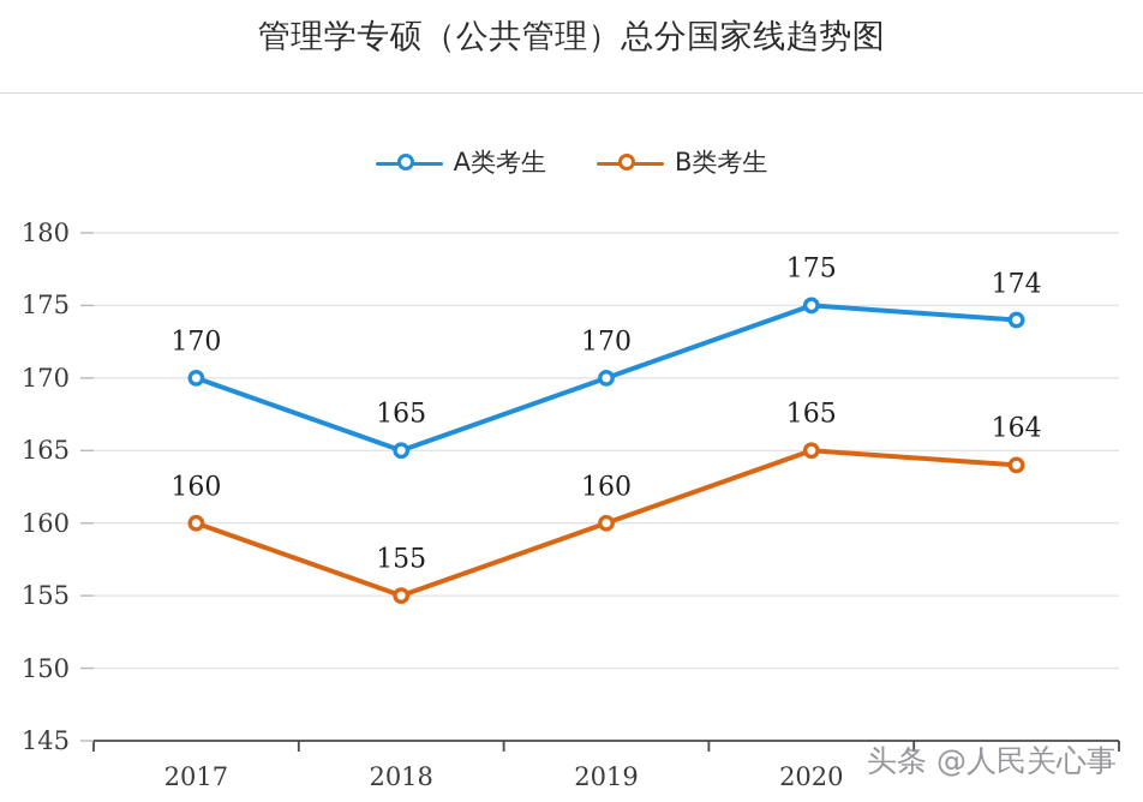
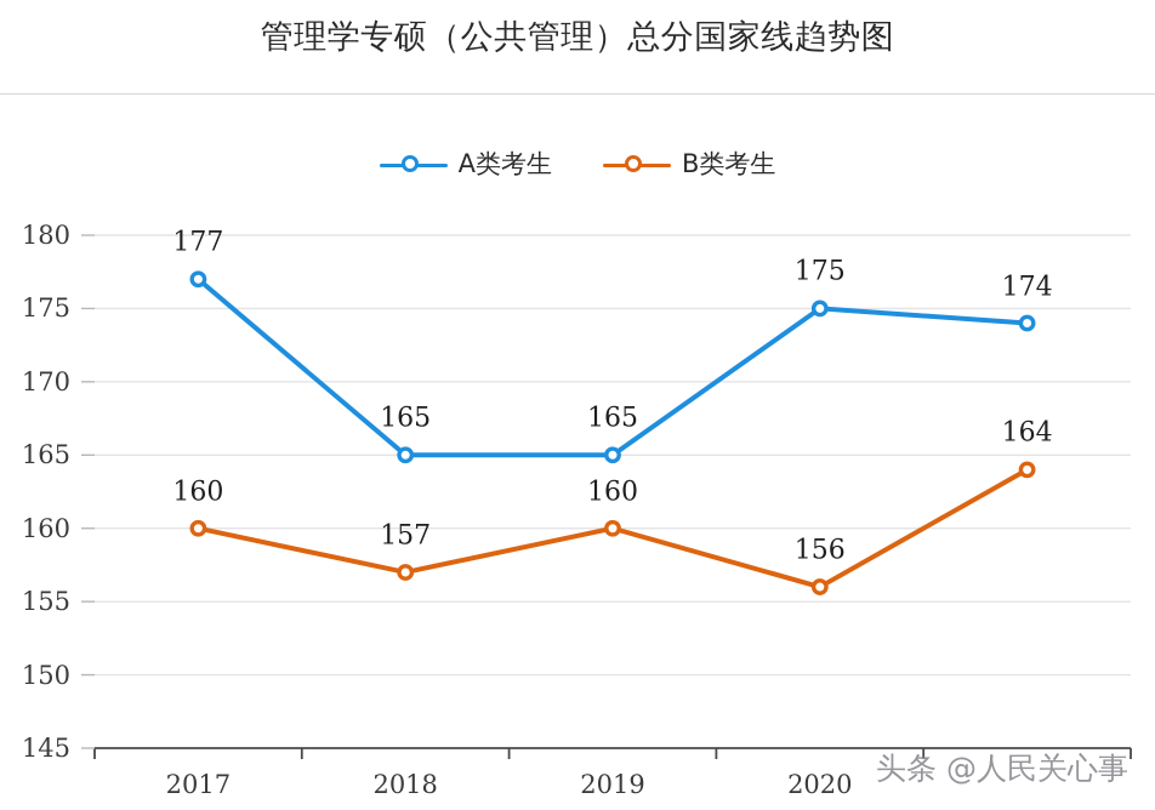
A类考生/2017: 170 -> 177
B类考生/2018: 155 -> 157
A类考生/2019: 170 -> 165
B类考生/2020: 165 -> 156
